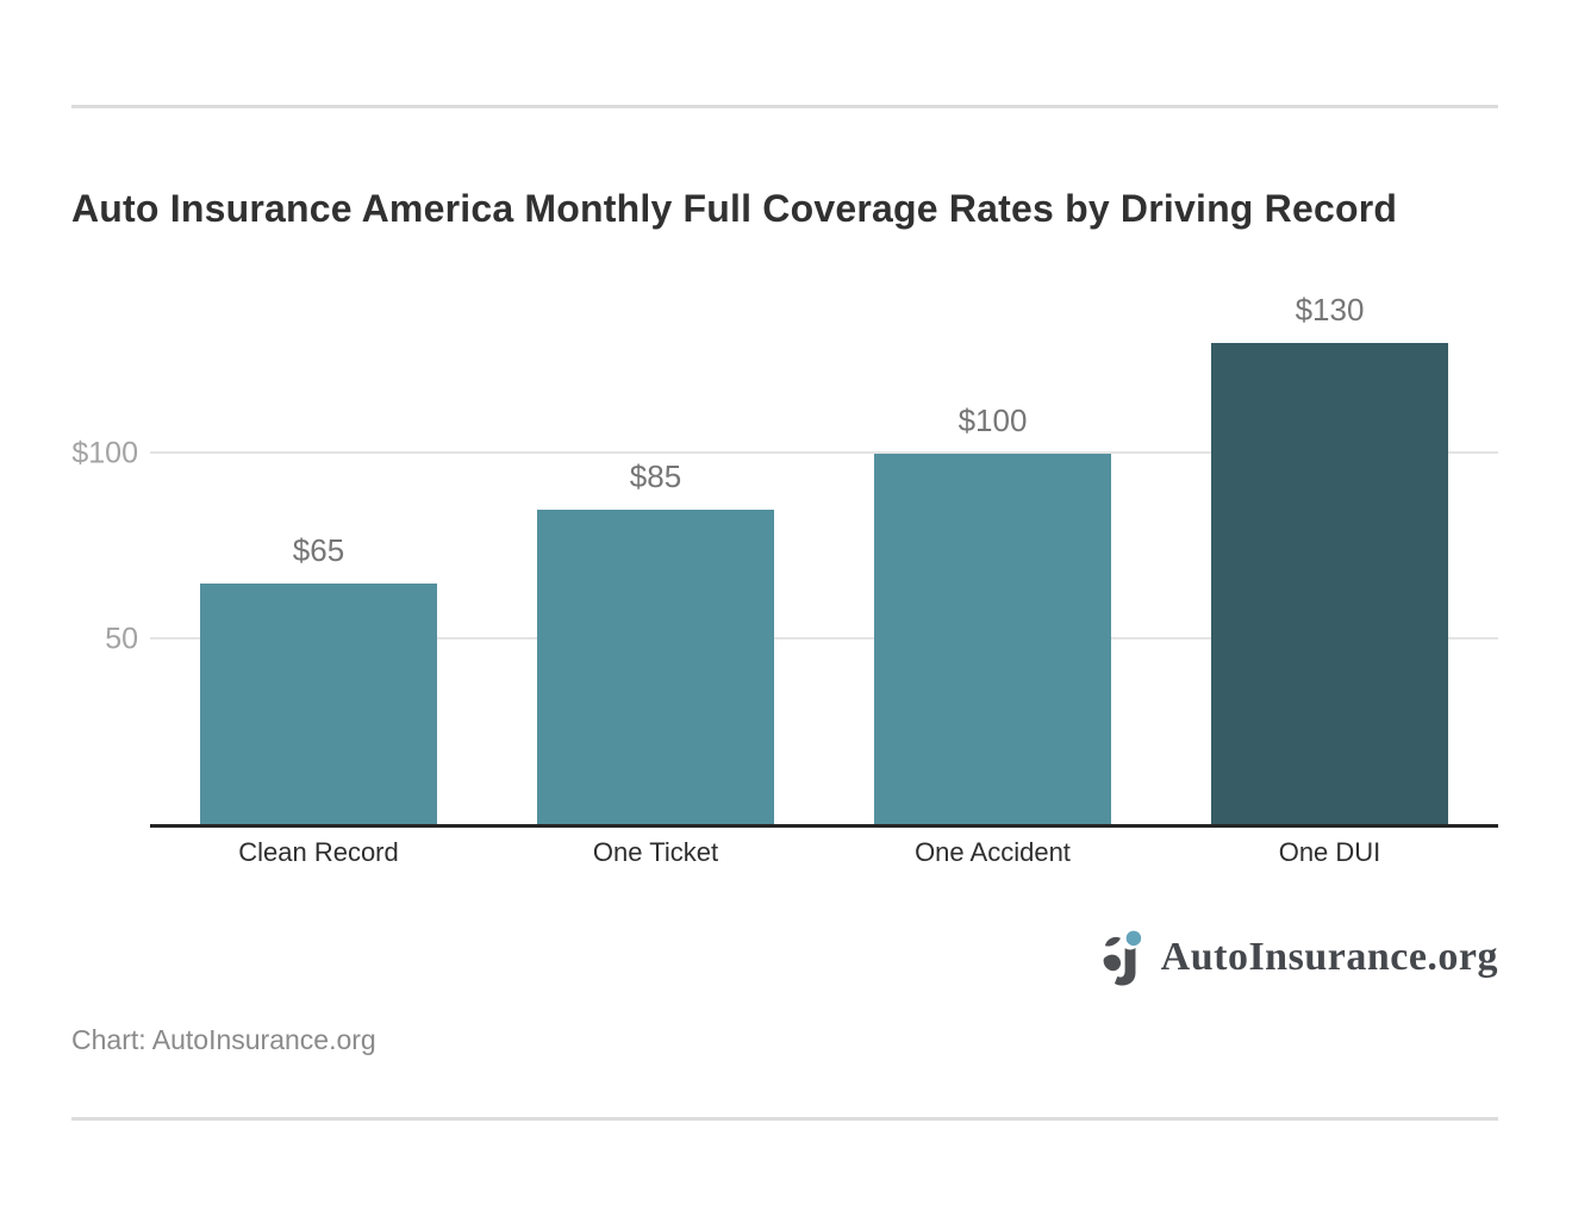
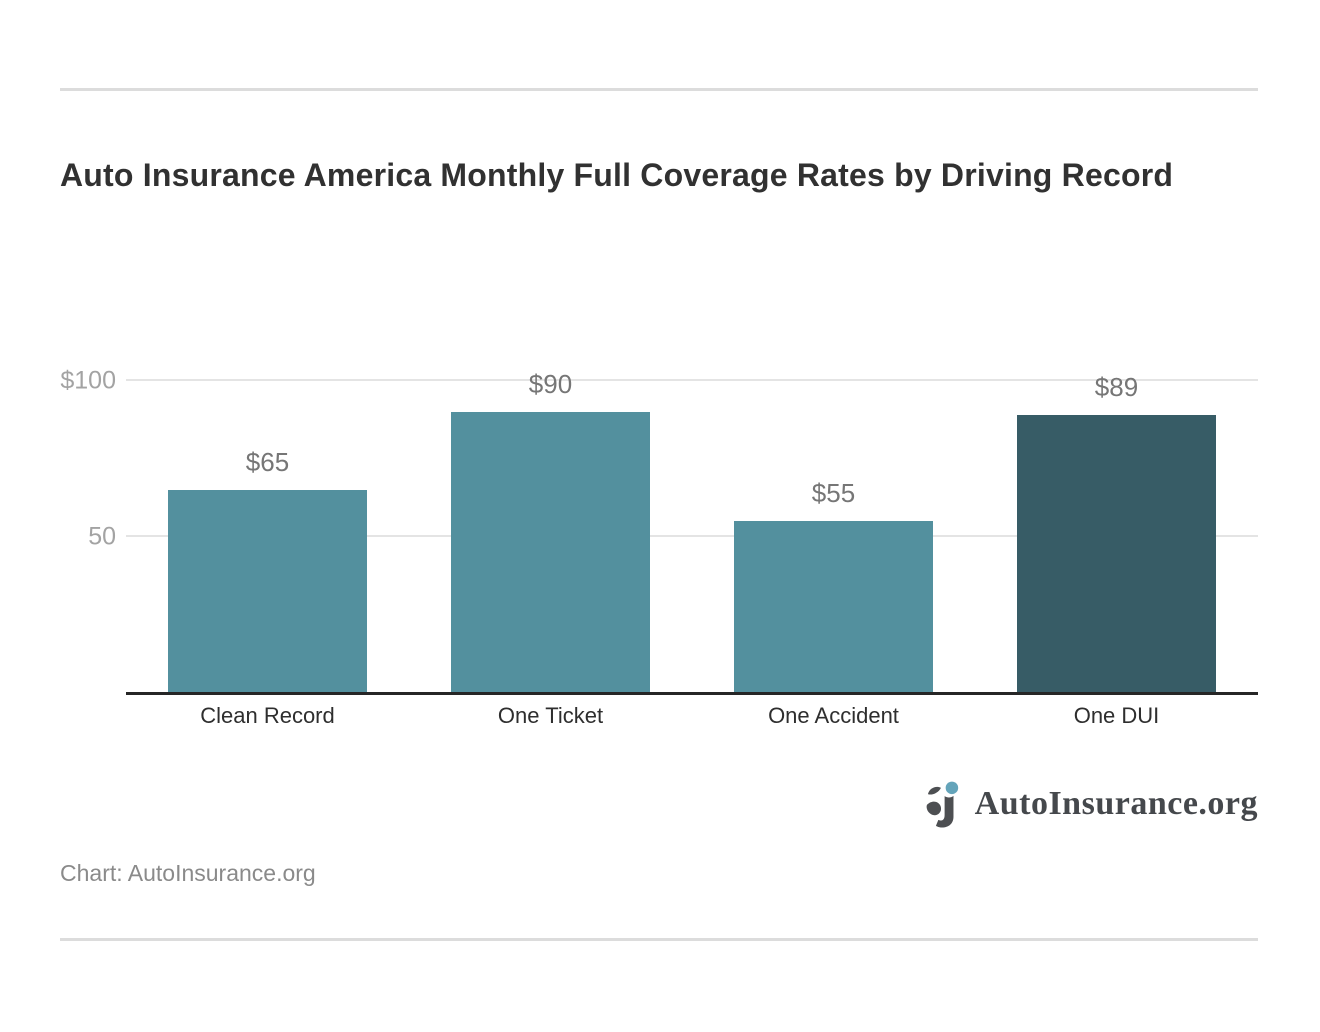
One Ticket: $85 -> $90
One Accident: $100 -> $55
One DUI: $130 -> $89
